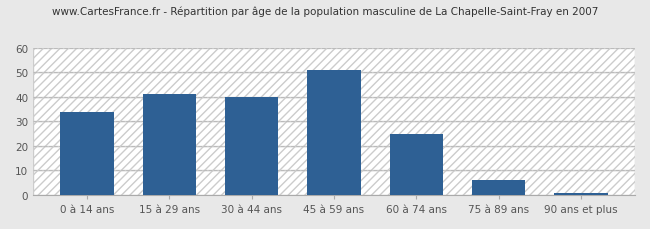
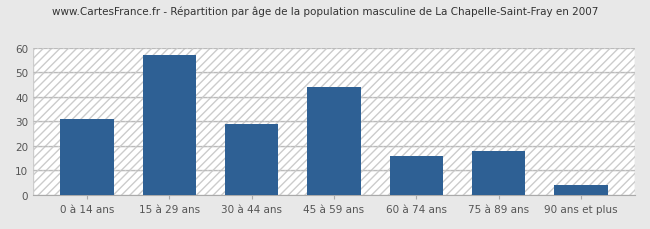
0 à 14 ans: 34 -> 31
15 à 29 ans: 41 -> 57
30 à 44 ans: 40 -> 29
45 à 59 ans: 51 -> 44
60 à 74 ans: 25 -> 16
75 à 89 ans: 6 -> 18
90 ans et plus: 1 -> 4
